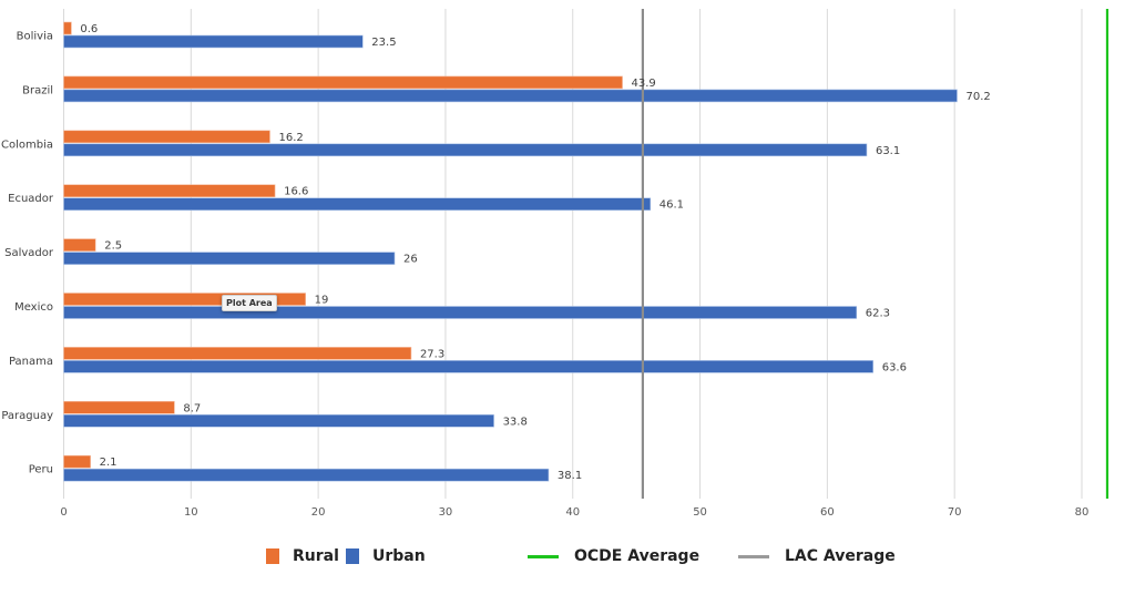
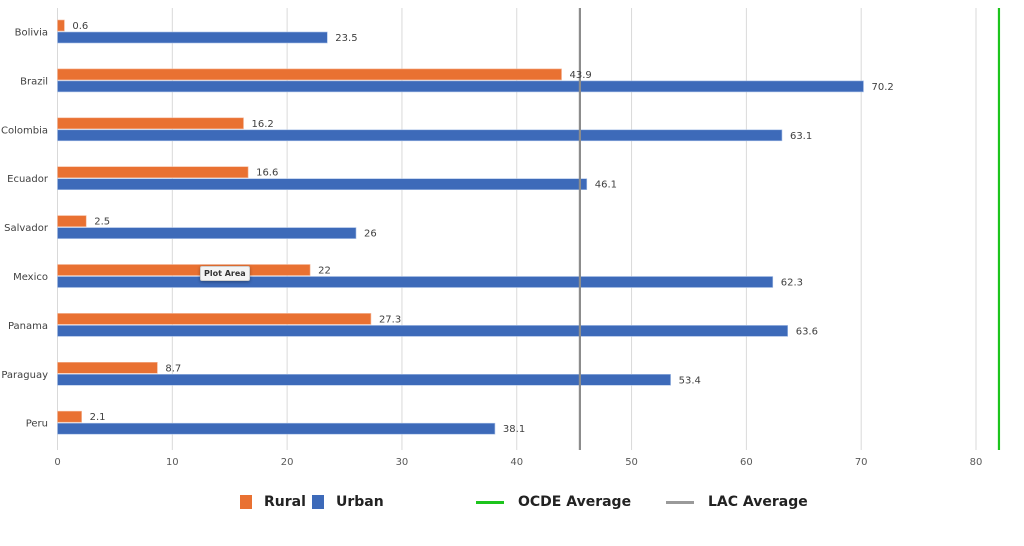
Rural/Mexico: 19 -> 22
Urban/Paraguay: 33.8 -> 53.4
